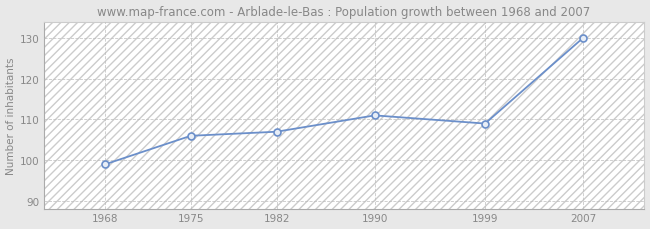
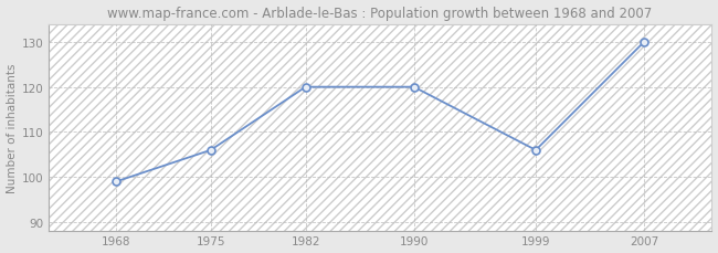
1982: 107 -> 120
1990: 111 -> 120
1999: 109 -> 106
